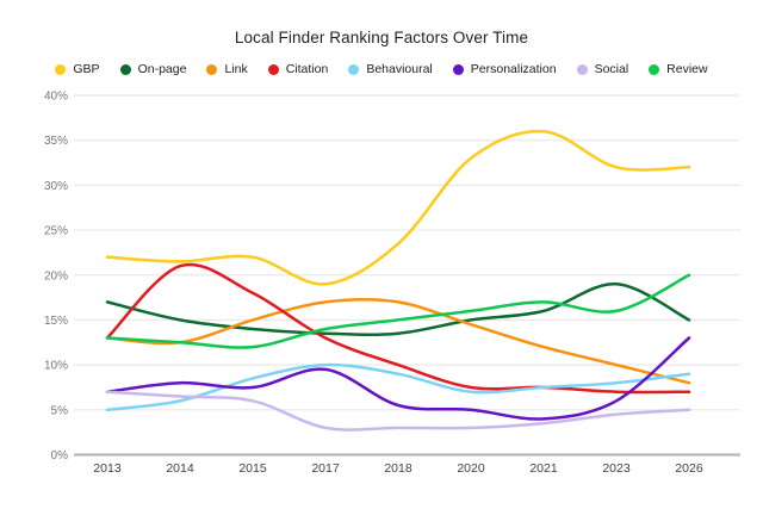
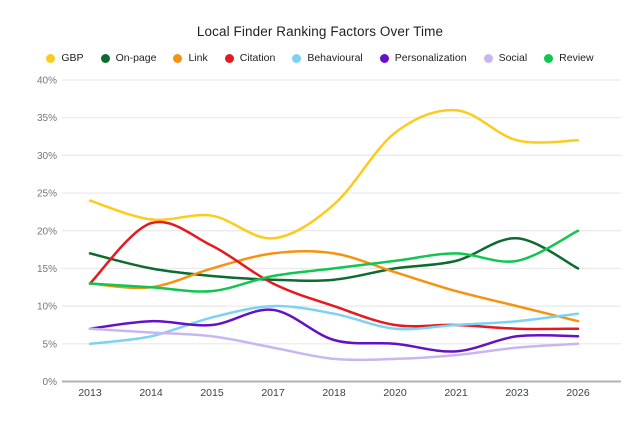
GBP/2013: 22% -> 24%
Social/2017: 3% -> 4%
Personalization/2026: 13% -> 6%
